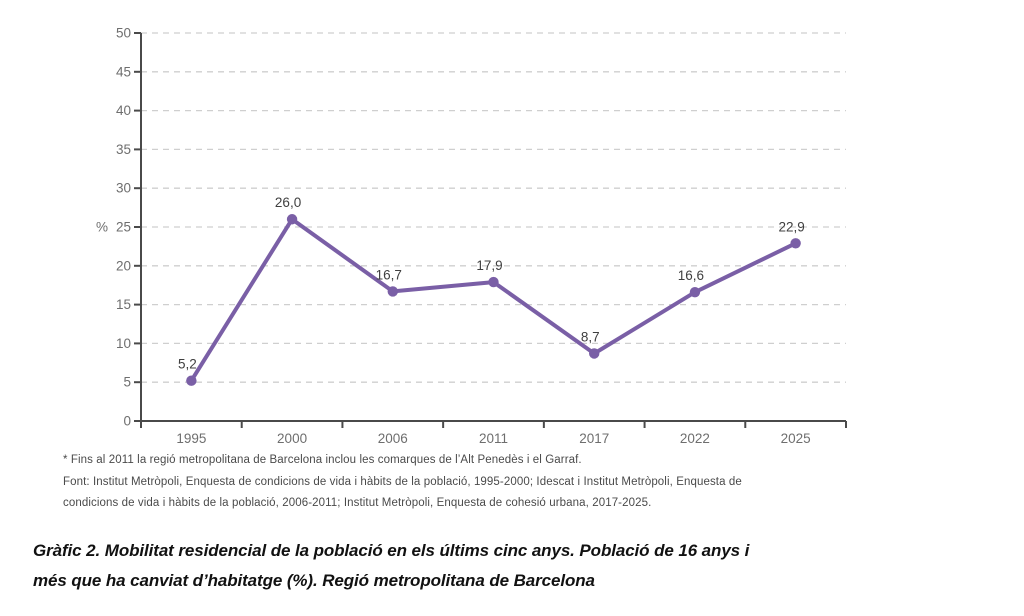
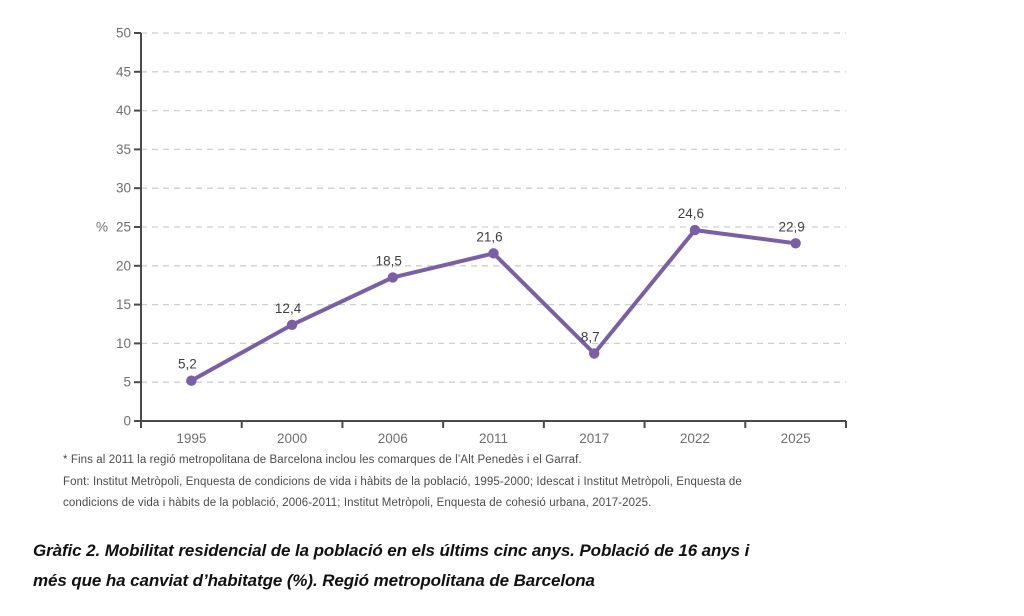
2000: 26,0 -> 12,4
2006: 16,7 -> 18,5
2011: 17,9 -> 21,6
2022: 16,6 -> 24,6
